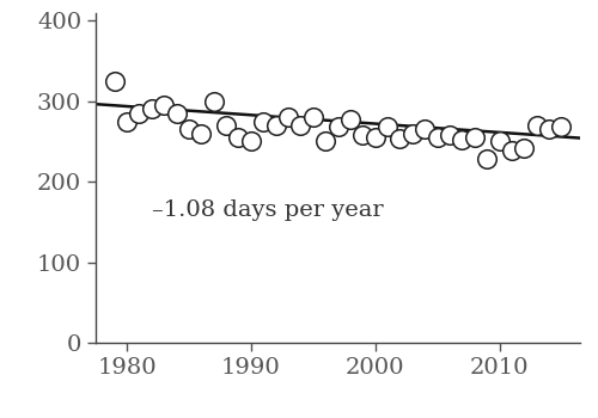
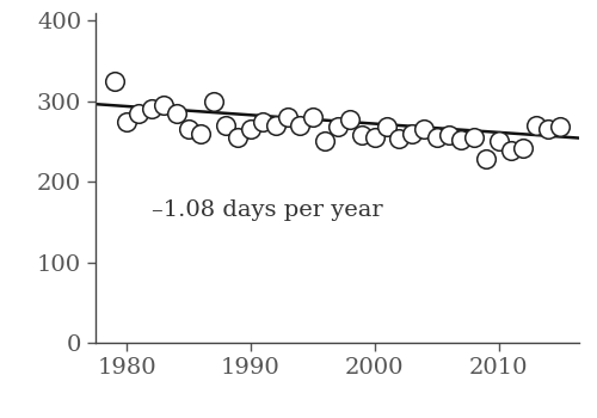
1990: 250 -> 265
